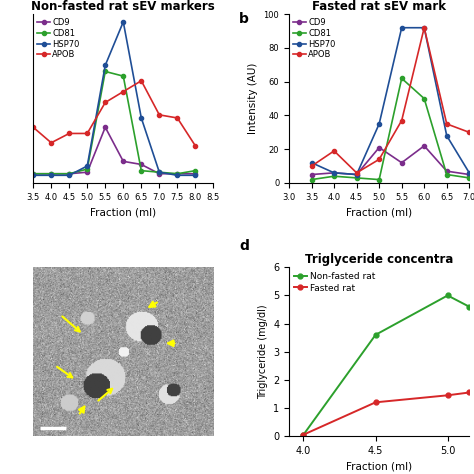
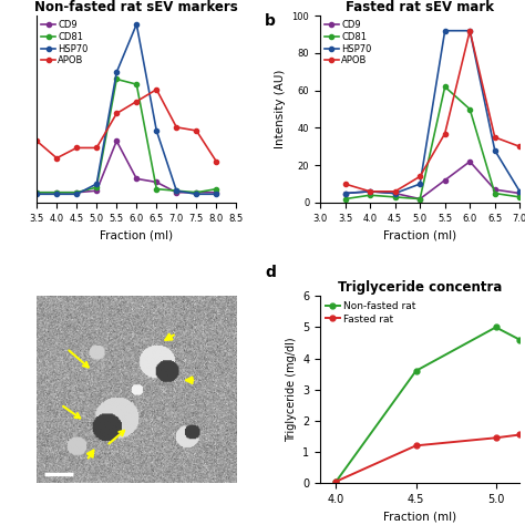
Fasted rat sEV mark/HSP70/3.5: 12 -> 5
Fasted rat sEV mark/APOB/4.0: 19 -> 6
Fasted rat sEV mark/CD9/5.0: 21 -> 2
Fasted rat sEV mark/HSP70/5.0: 35 -> 10
